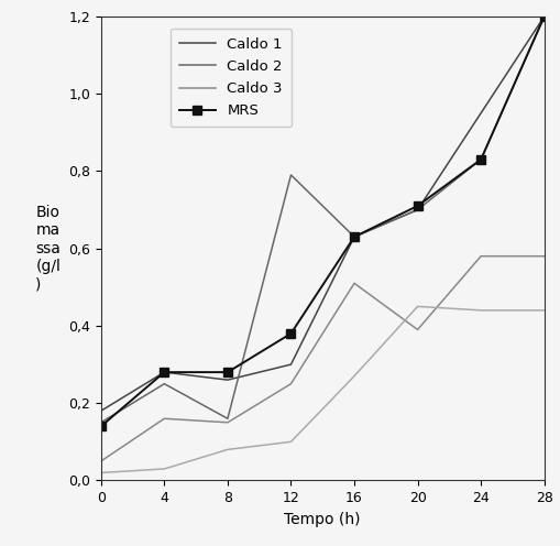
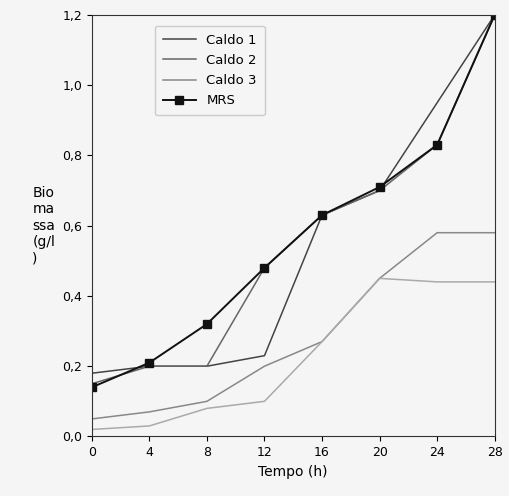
Caldo 1/4: 0,28 -> 0,20
Caldo 2/4: 0,25 -> 0,20
Caldo 3/4: 0,16 -> 0,07
MRS/4: 0,28 -> 0,21
Caldo 1/8: 0,26 -> 0,20
Caldo 2/8: 0,16 -> 0,20
Caldo 3/8: 0,15 -> 0,10
MRS/8: 0,28 -> 0,32
Caldo 1/12: 0,30 -> 0,23
Caldo 2/12: 0,79 -> 0,48
Caldo 3/12: 0,25 -> 0,20
MRS/12: 0,38 -> 0,48
Caldo 3/16: 0,51 -> 0,27
Caldo 3/20: 0,39 -> 0,45
